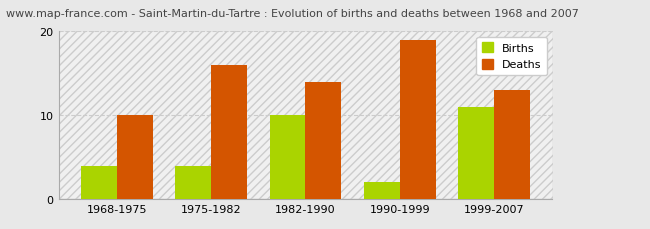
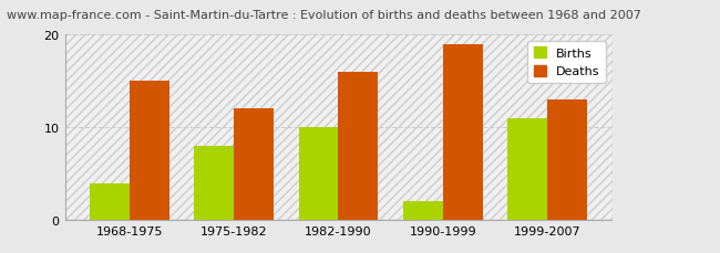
Deaths/1968-1975: 10 -> 15
Births/1975-1982: 4 -> 8
Deaths/1975-1982: 16 -> 12
Deaths/1982-1990: 14 -> 16
